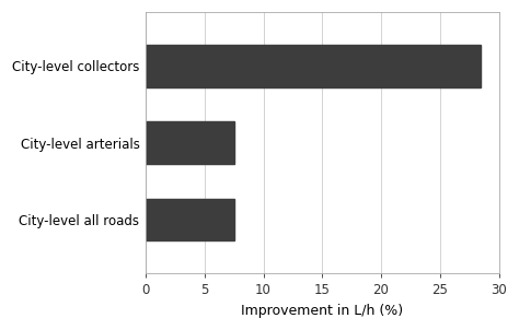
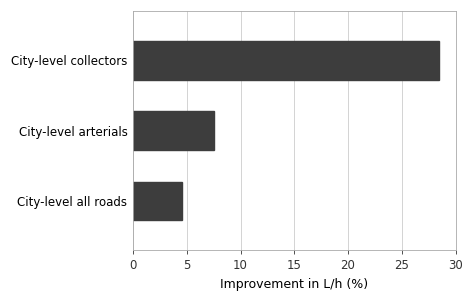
City-level all roads: 7.5 -> 4.6
